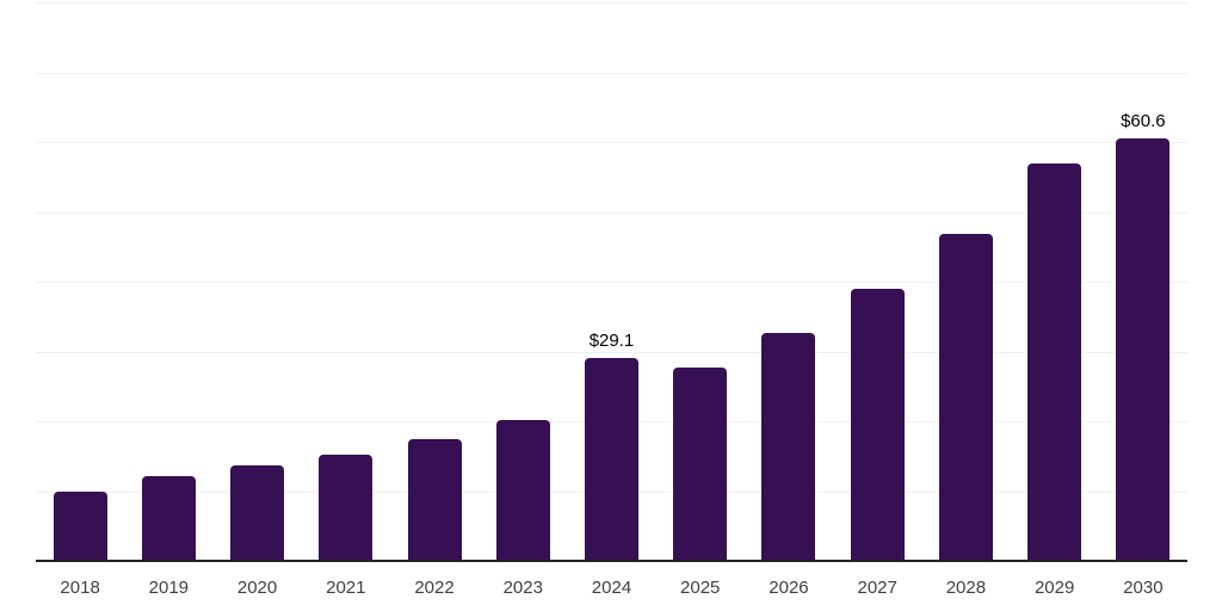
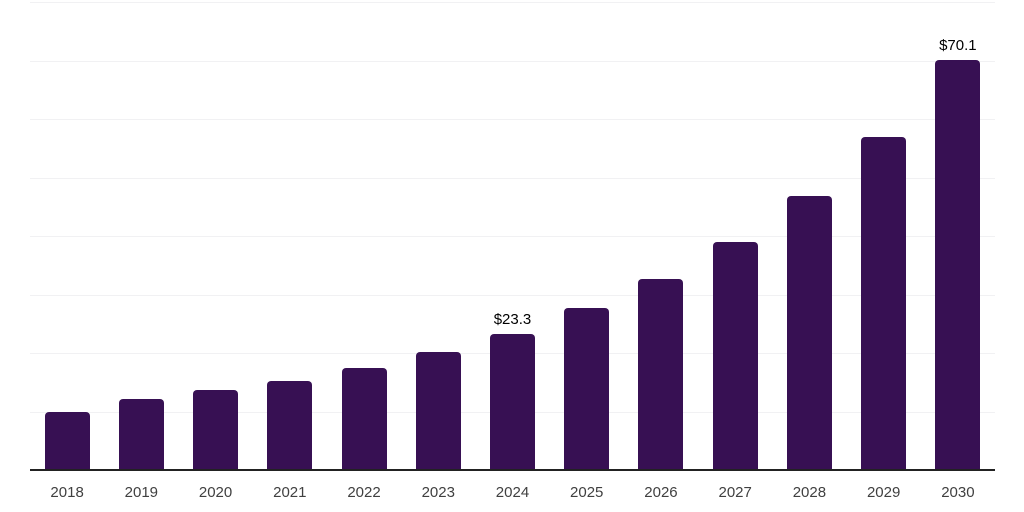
2024: $29.1 -> $23.3
2030: $60.6 -> $70.1
